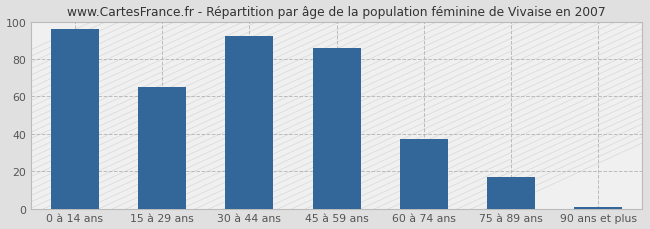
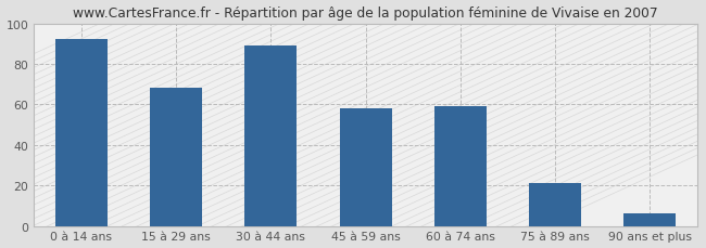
0 à 14 ans: 96 -> 92
15 à 29 ans: 65 -> 68
30 à 44 ans: 92 -> 89
45 à 59 ans: 86 -> 58
60 à 74 ans: 37 -> 59
75 à 89 ans: 17 -> 21
90 ans et plus: 1 -> 6
